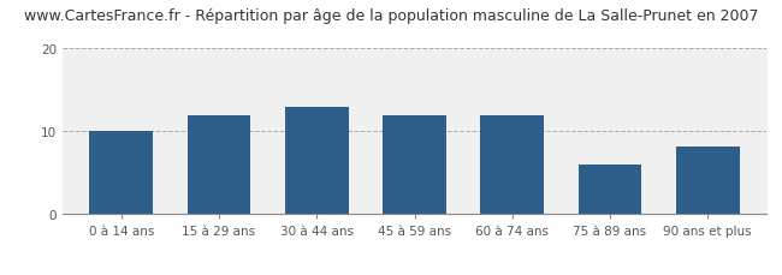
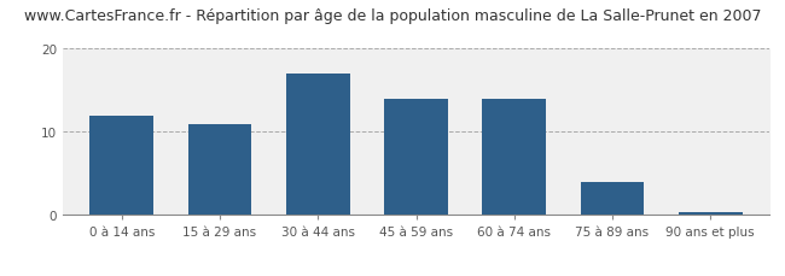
0 à 14 ans: 10.0 -> 12.0
15 à 29 ans: 12.0 -> 11.0
30 à 44 ans: 13.0 -> 17.0
45 à 59 ans: 12.0 -> 14.0
60 à 74 ans: 12.0 -> 14.0
75 à 89 ans: 6.0 -> 4.0
90 ans et plus: 8.2 -> 0.3
